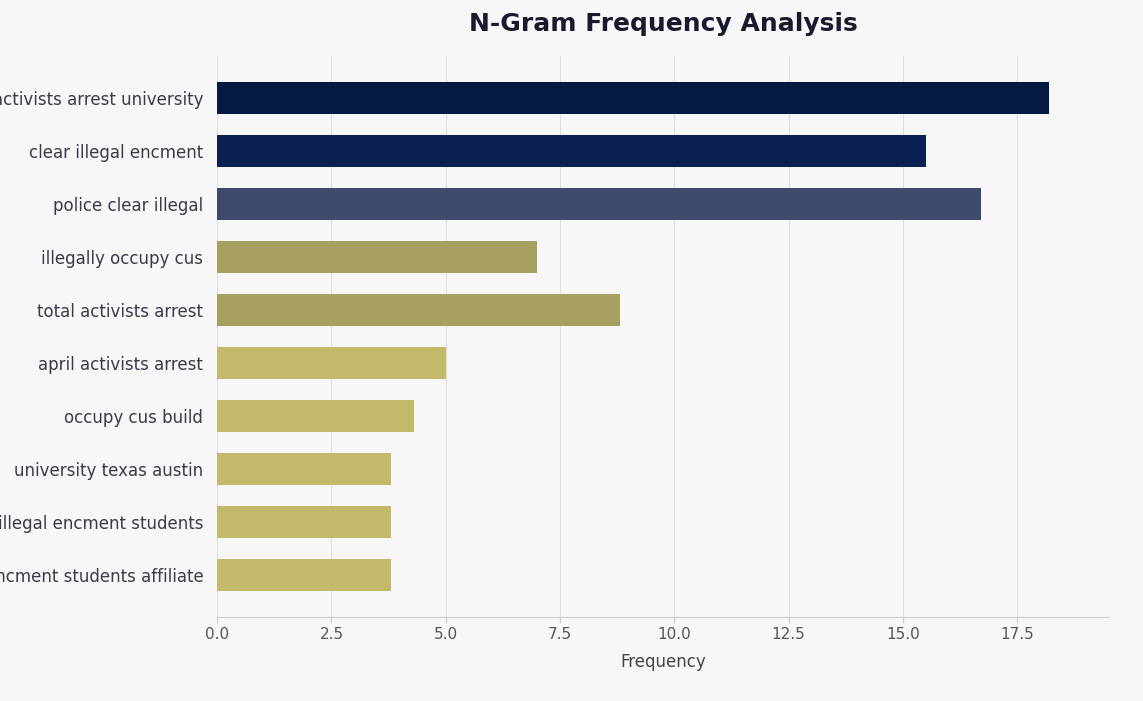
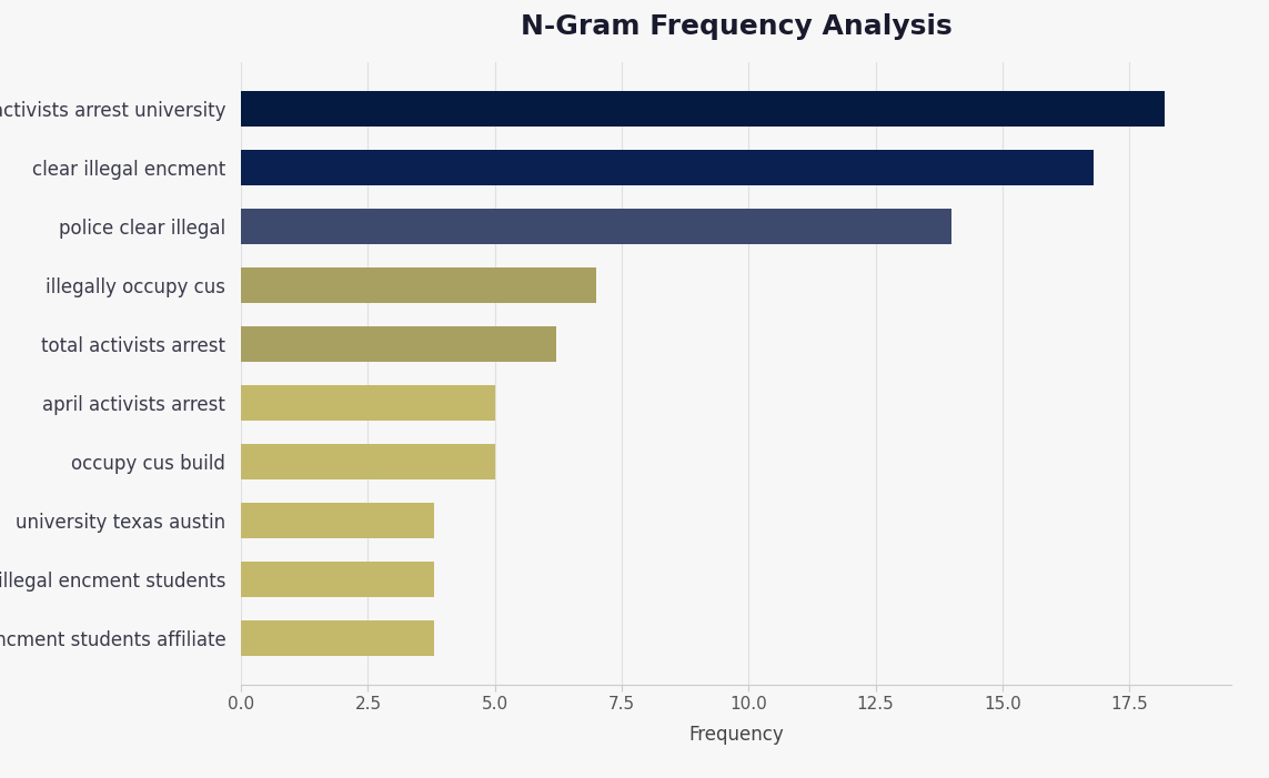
clear illegal encment: 15.5 -> 16.8
police clear illegal: 16.7 -> 14.0
total activists arrest: 8.8 -> 6.2
occupy cus build: 4.3 -> 5.0
